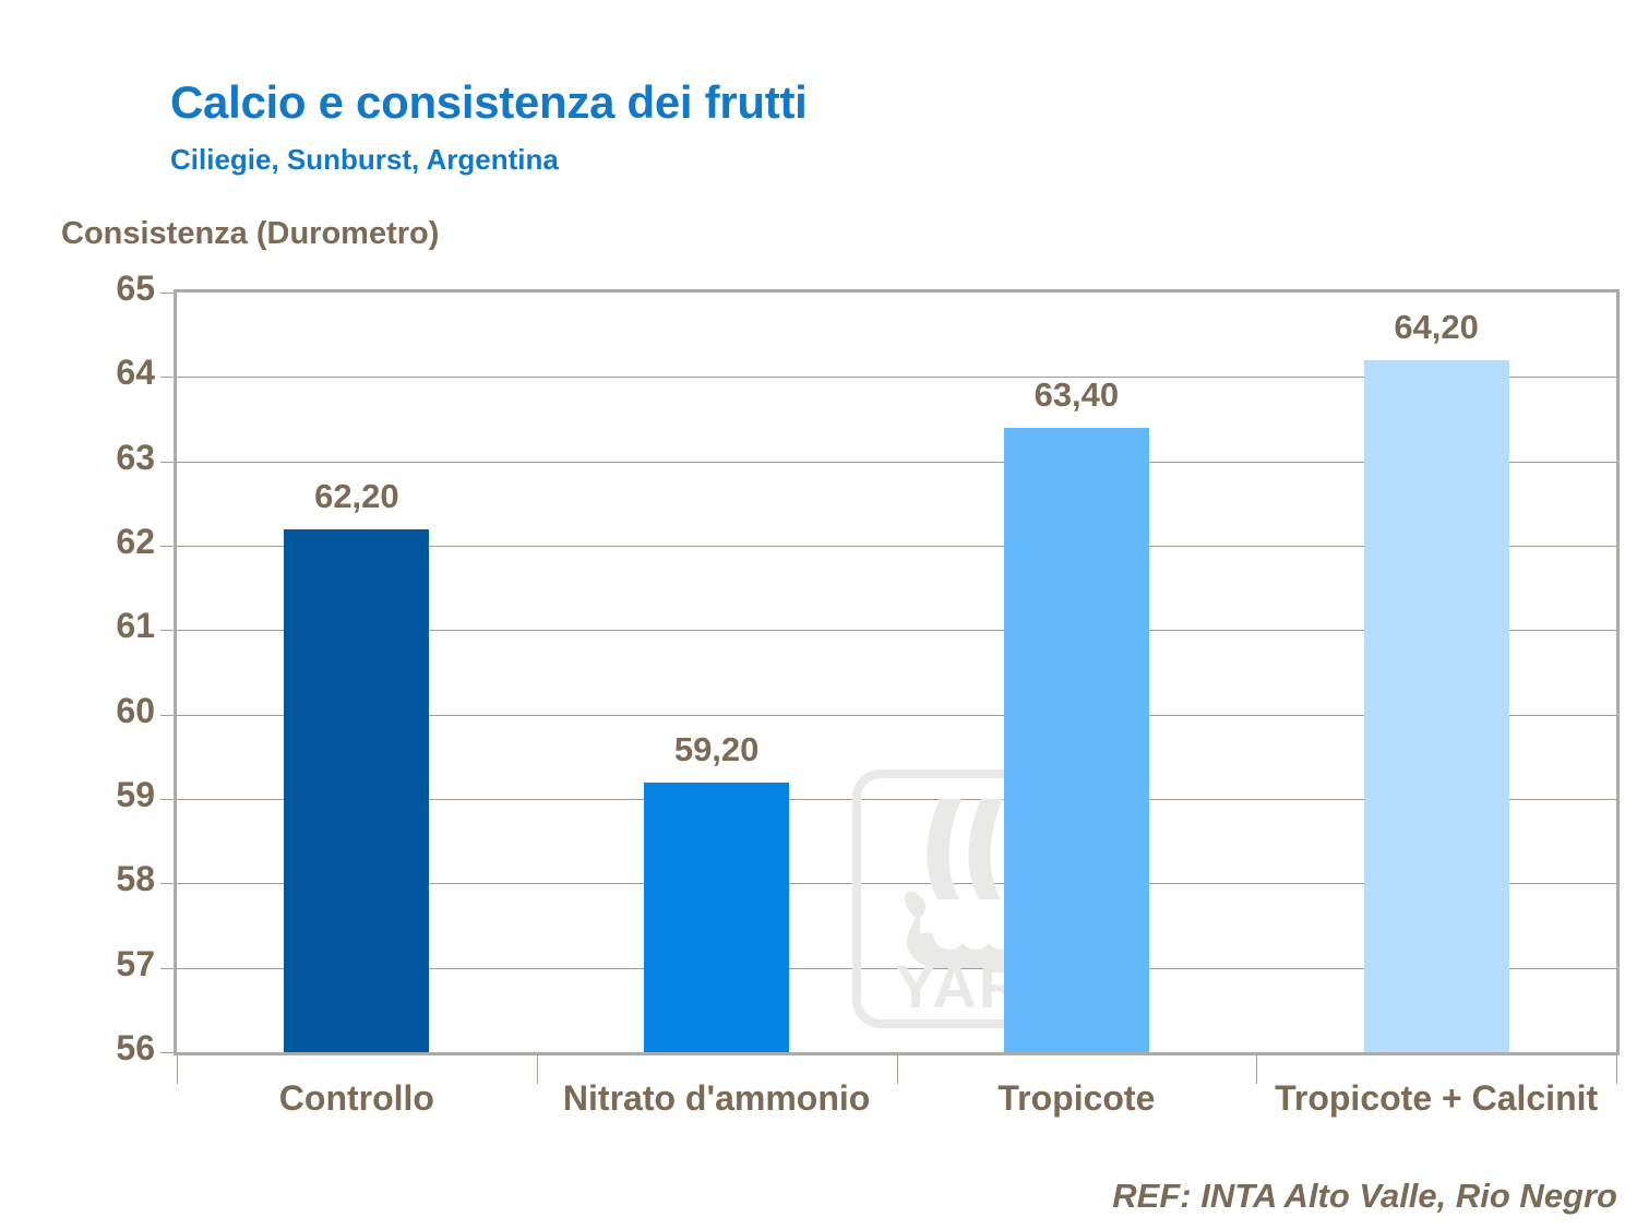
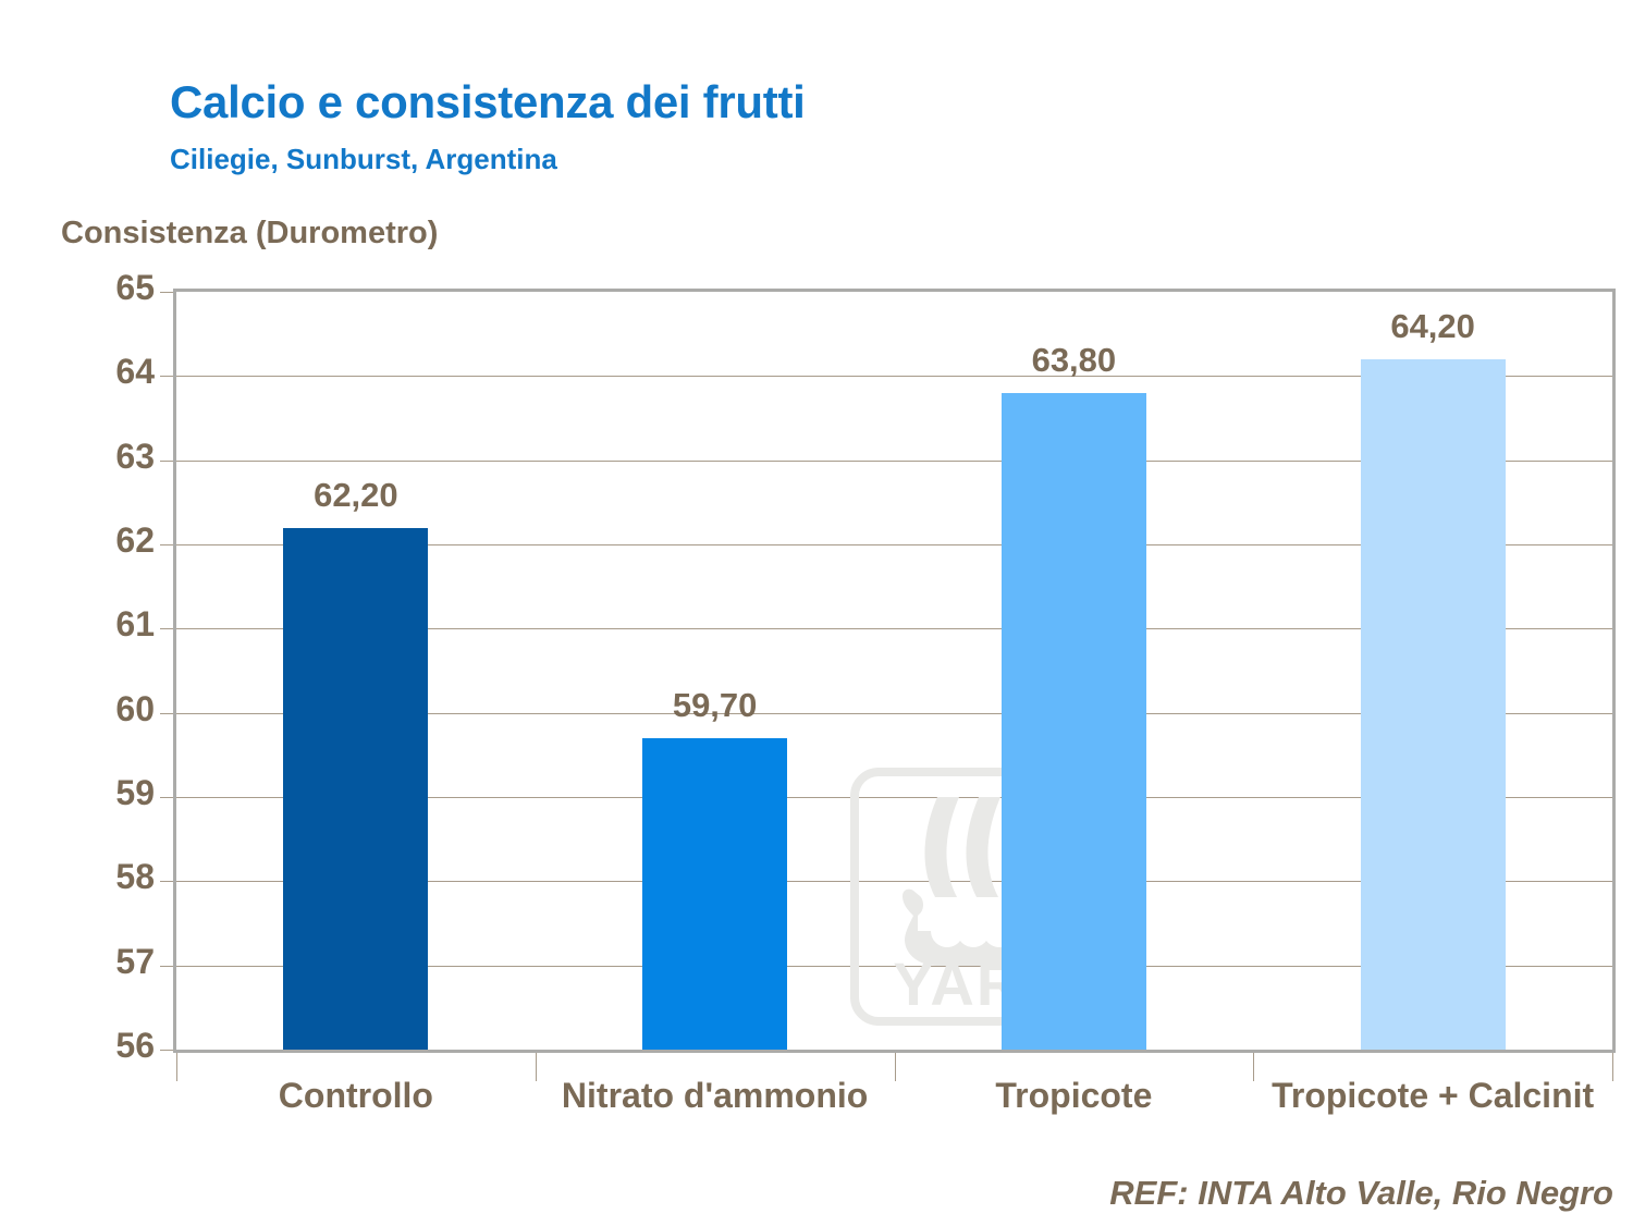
Nitrato d'ammonio: 59,20 -> 59,70
Tropicote: 63,40 -> 63,80
